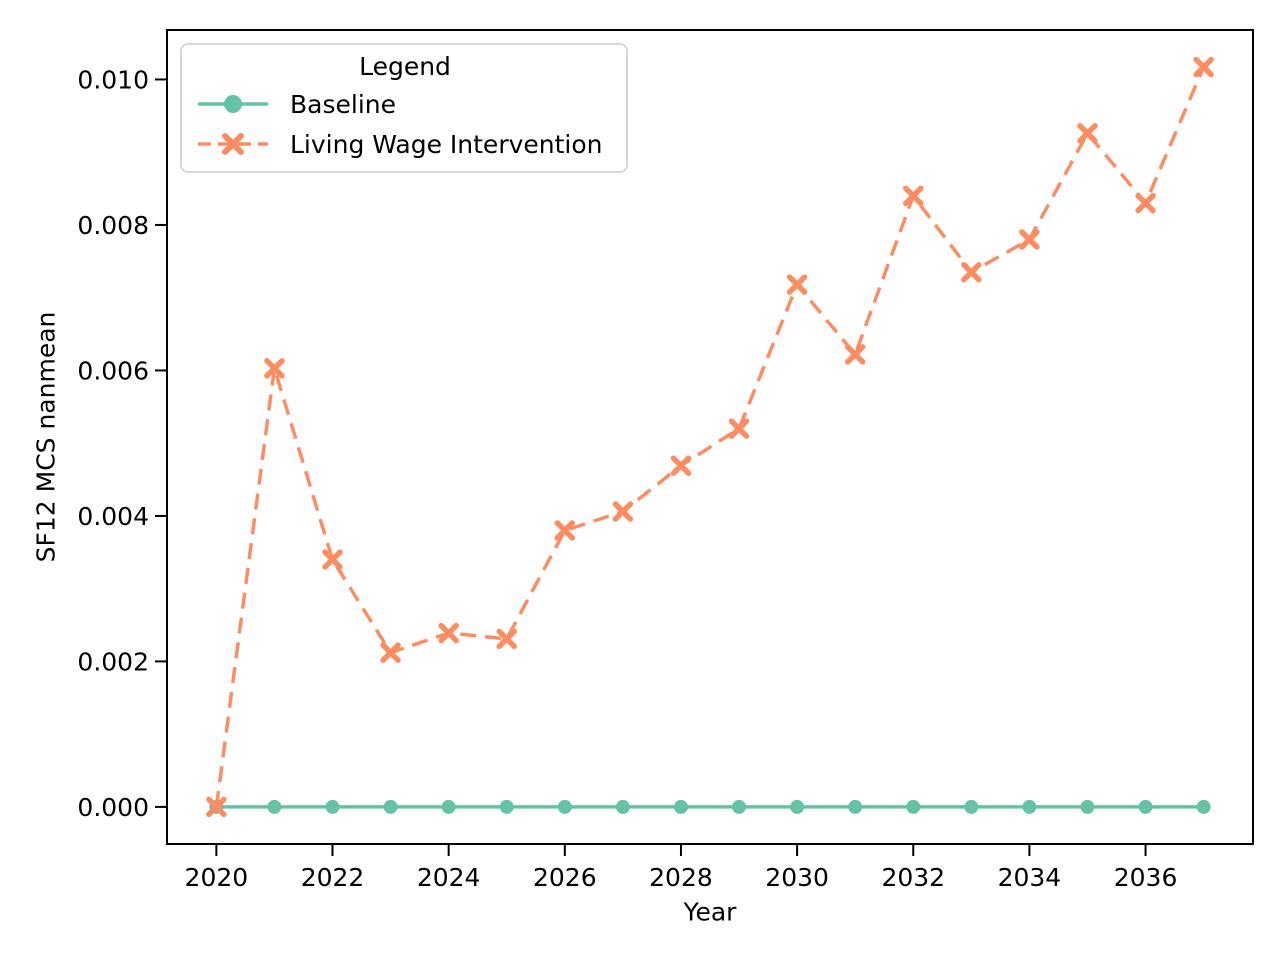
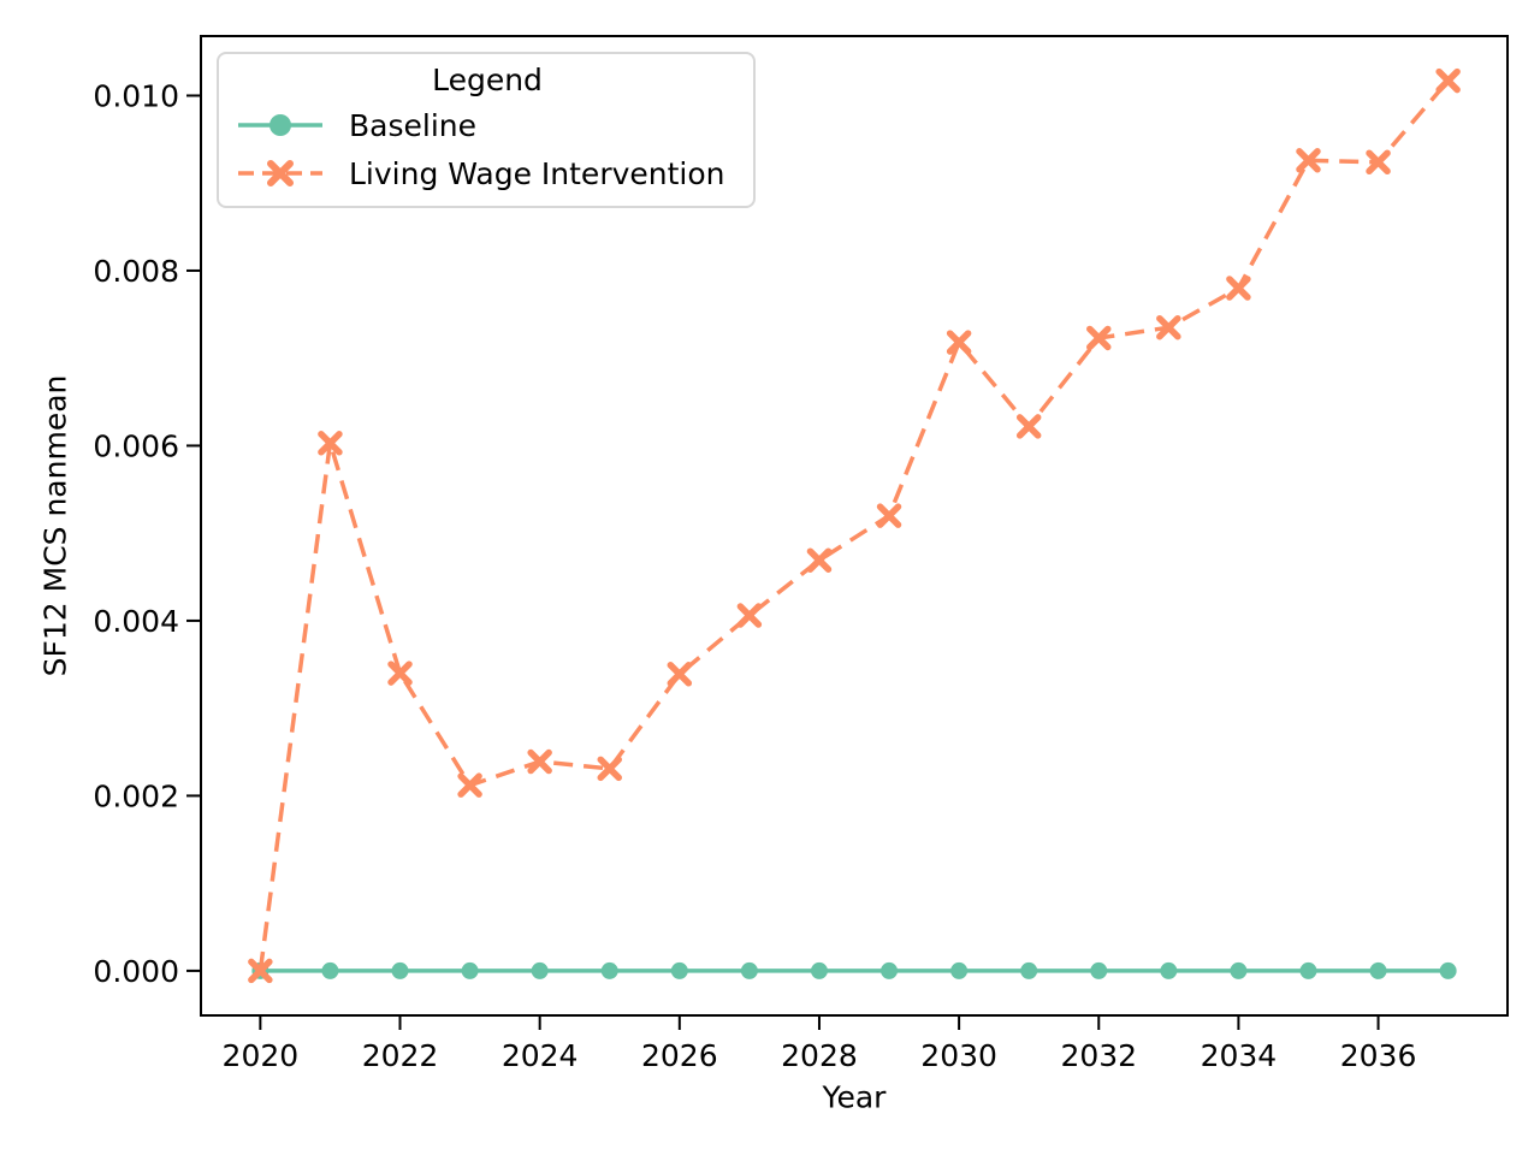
Living Wage Intervention/2026: 0.0038 -> 0.0034
Living Wage Intervention/2032: 0.0084 -> 0.0072
Living Wage Intervention/2036: 0.0083 -> 0.0092
